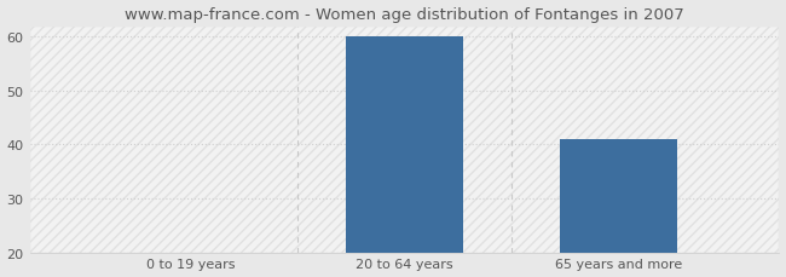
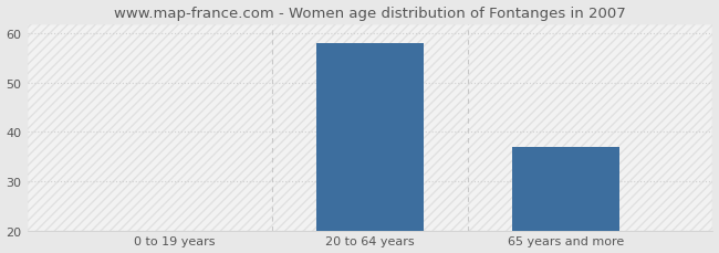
20 to 64 years: 60 -> 58
65 years and more: 41 -> 37
